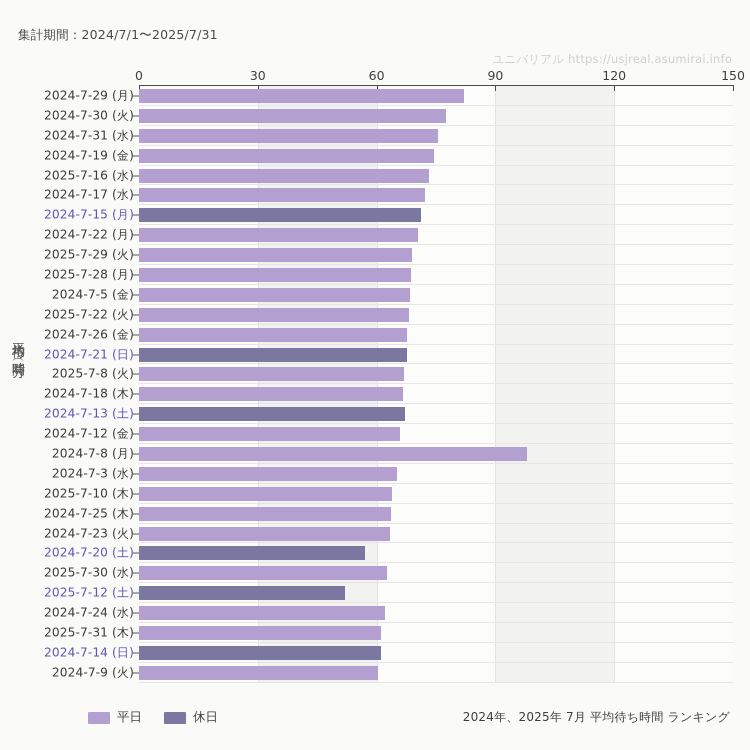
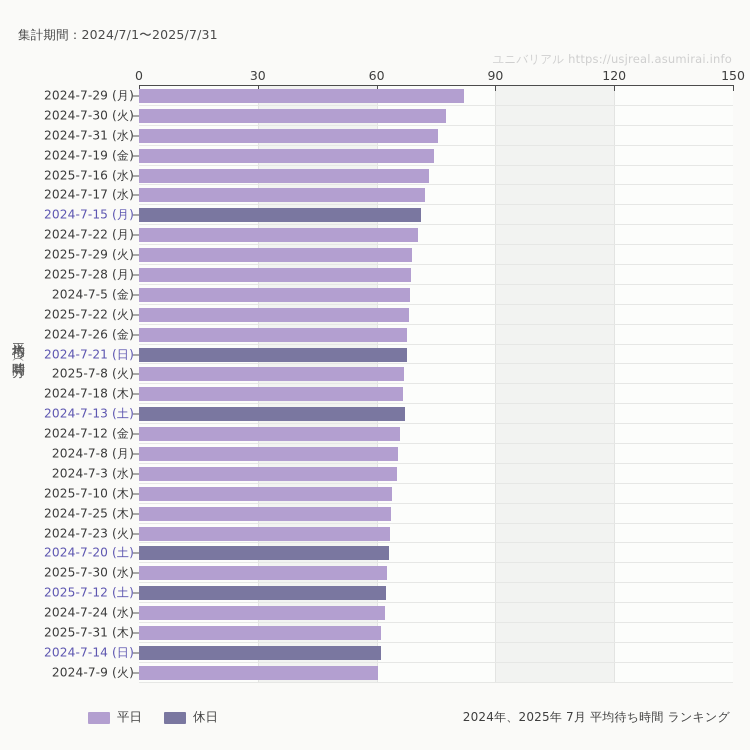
2024-7-8 (月): 98 -> 66
2024-7-20 (土): 57 -> 63
2025-7-12 (土): 52 -> 62
